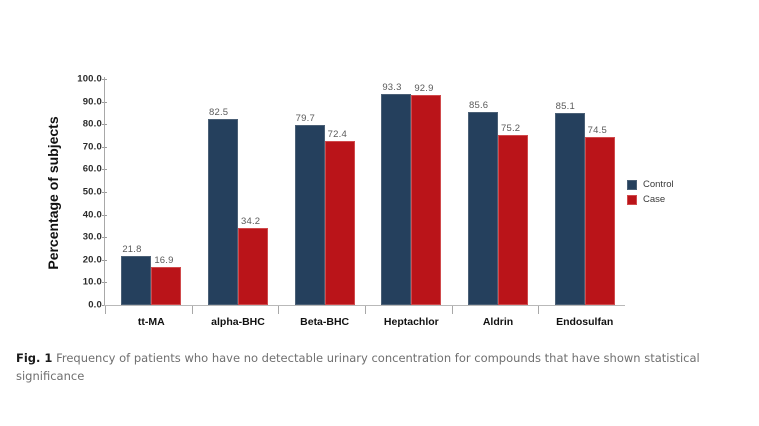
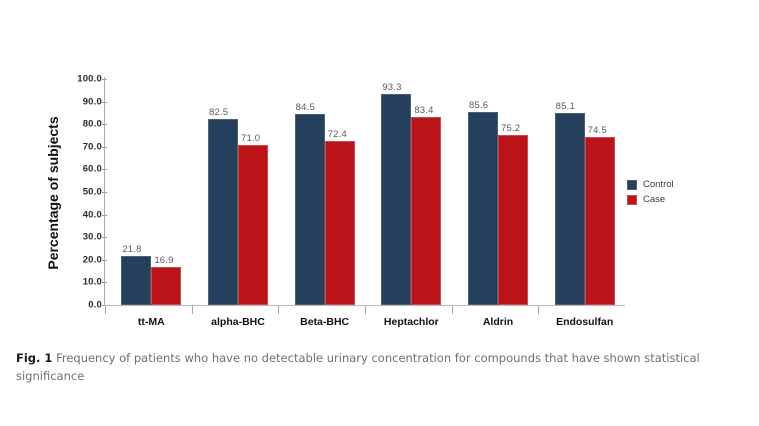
Case/alpha-BHC: 34.2 -> 71.0
Control/Beta-BHC: 79.7 -> 84.5
Case/Heptachlor: 92.9 -> 83.4
